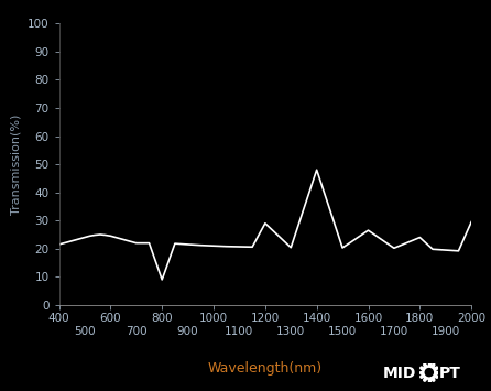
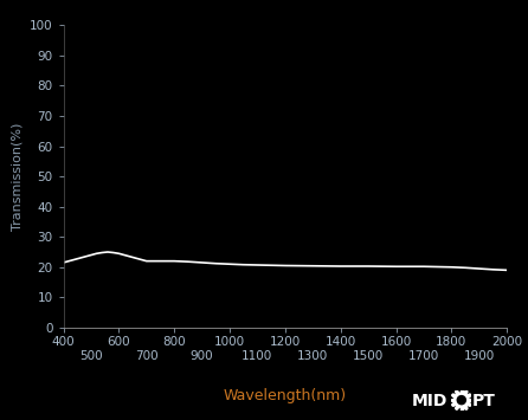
800: 9.0 -> 22.0
1200: 29.0 -> 20.5
1400: 48.0 -> 20.3
1600: 26.5 -> 20.2
1800: 24.0 -> 20.0
2000: 29.5 -> 19.0
